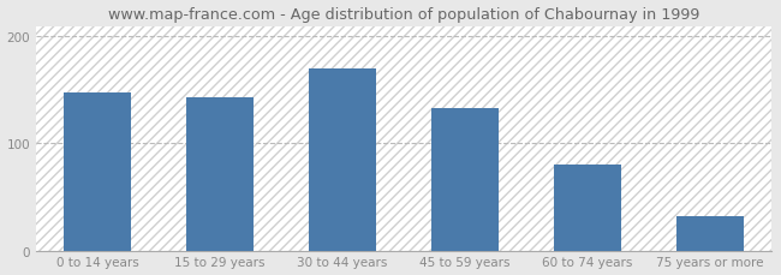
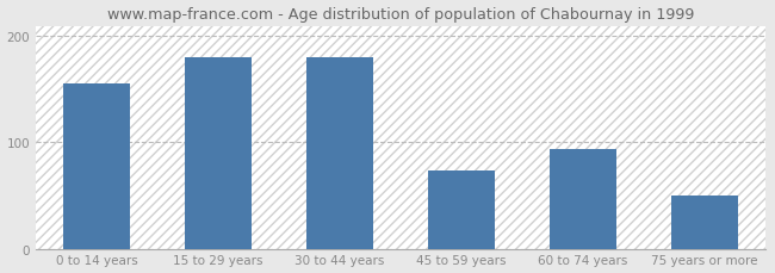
0 to 14 years: 148 -> 156
15 to 29 years: 143 -> 180
30 to 44 years: 170 -> 180
45 to 59 years: 133 -> 74
60 to 74 years: 80 -> 94
75 years or more: 32 -> 50
